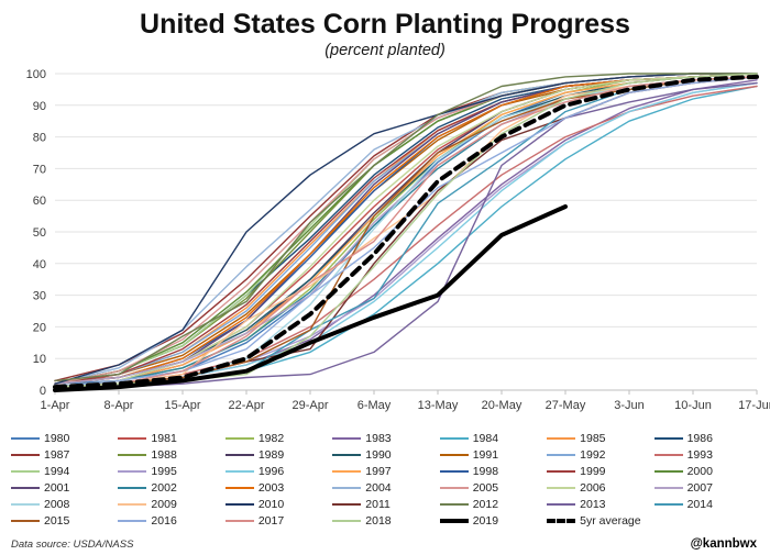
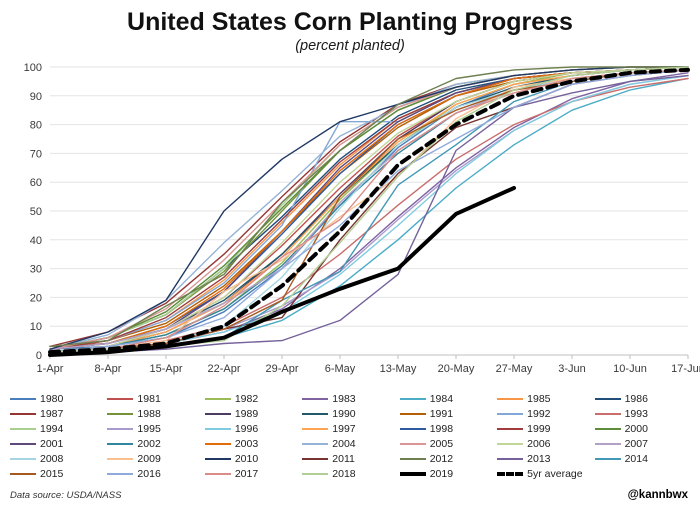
1992/6-May: 66 -> 81
